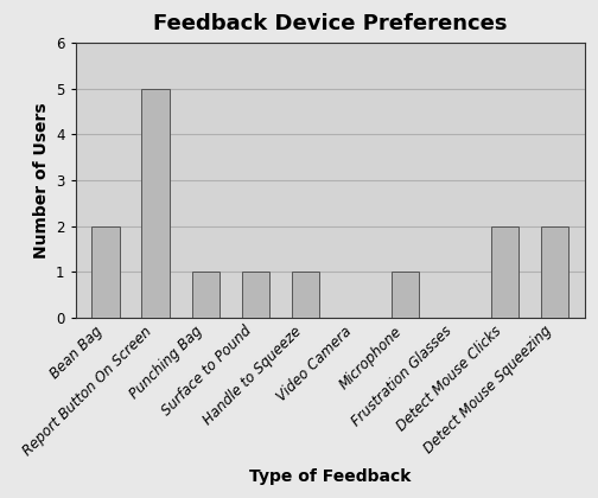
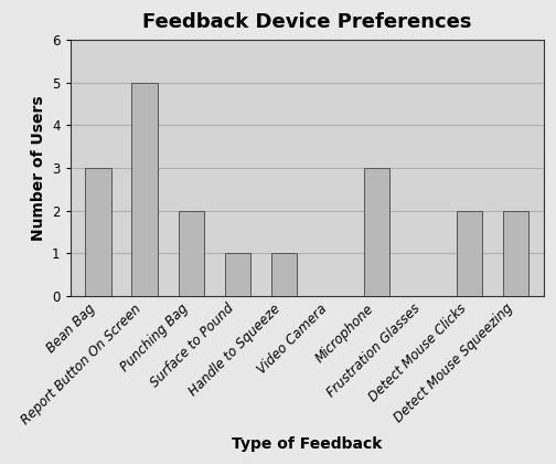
Bean Bag: 2 -> 3
Punching Bag: 1 -> 2
Microphone: 1 -> 3
